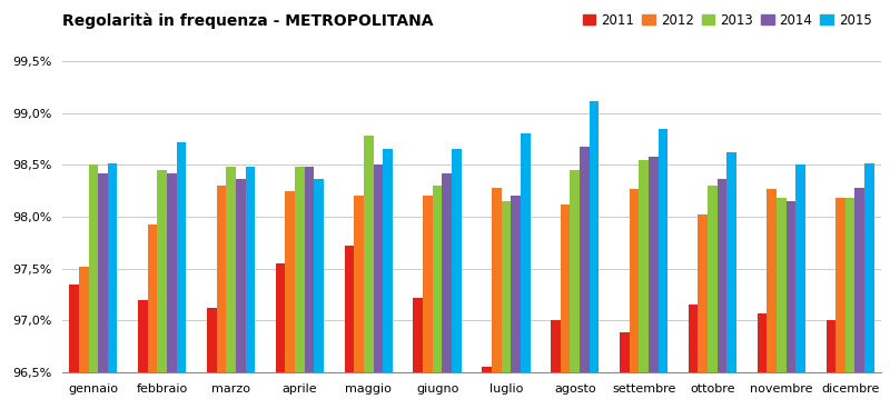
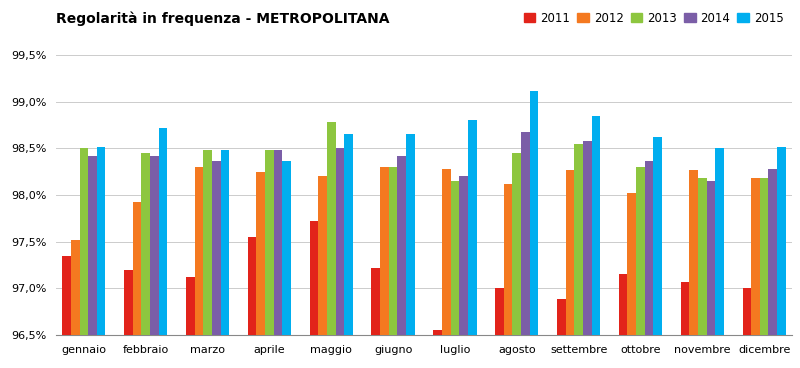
2012/giugno: 98,20% -> 98,30%
